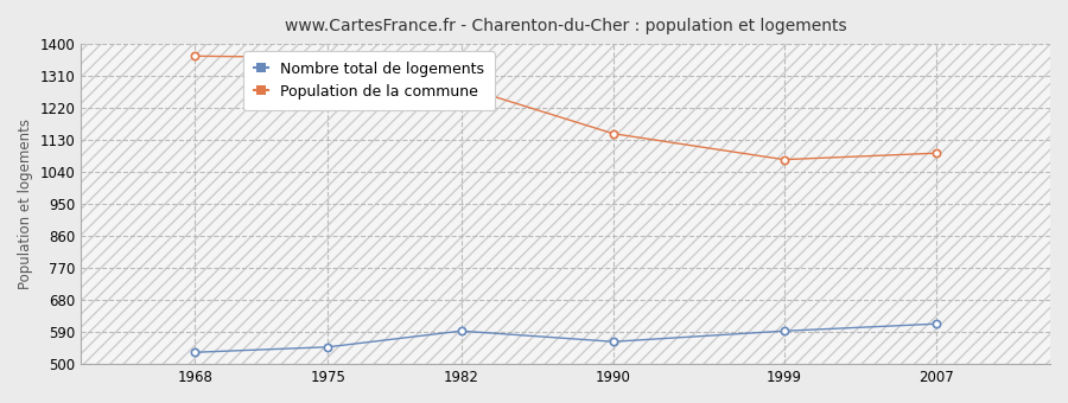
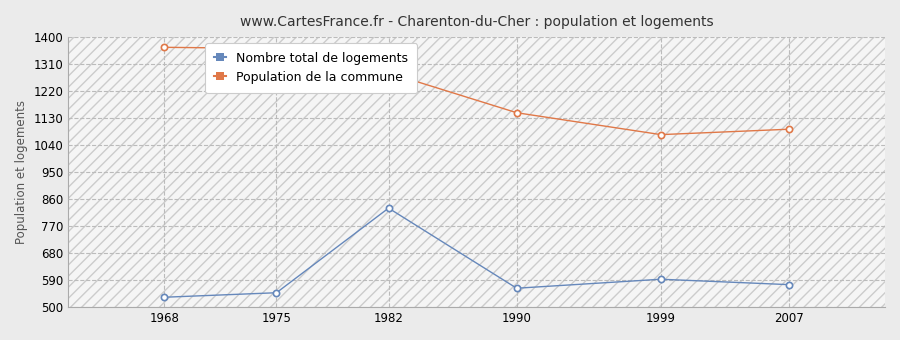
Nombre total de logements/1982: 593 -> 830
Nombre total de logements/2007: 613 -> 575
